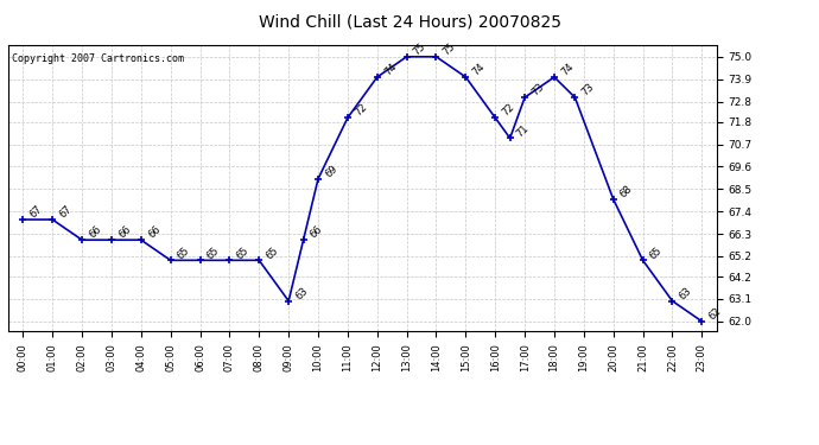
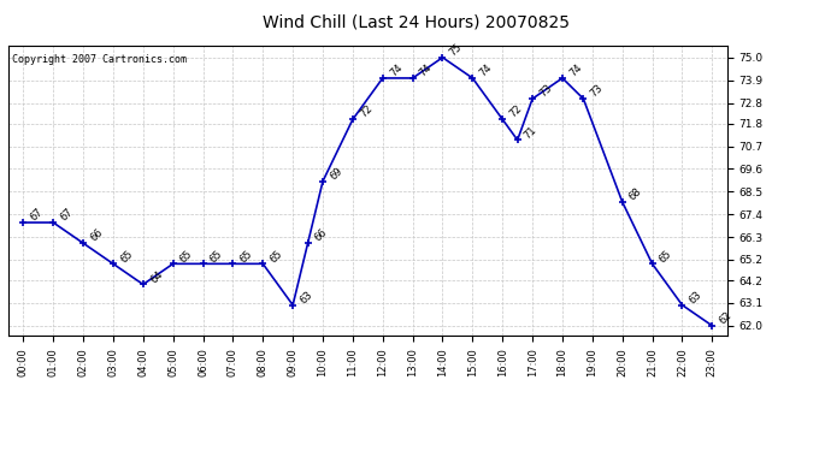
03:00: 66 -> 65
04:00: 66 -> 64
13:00: 75 -> 74
